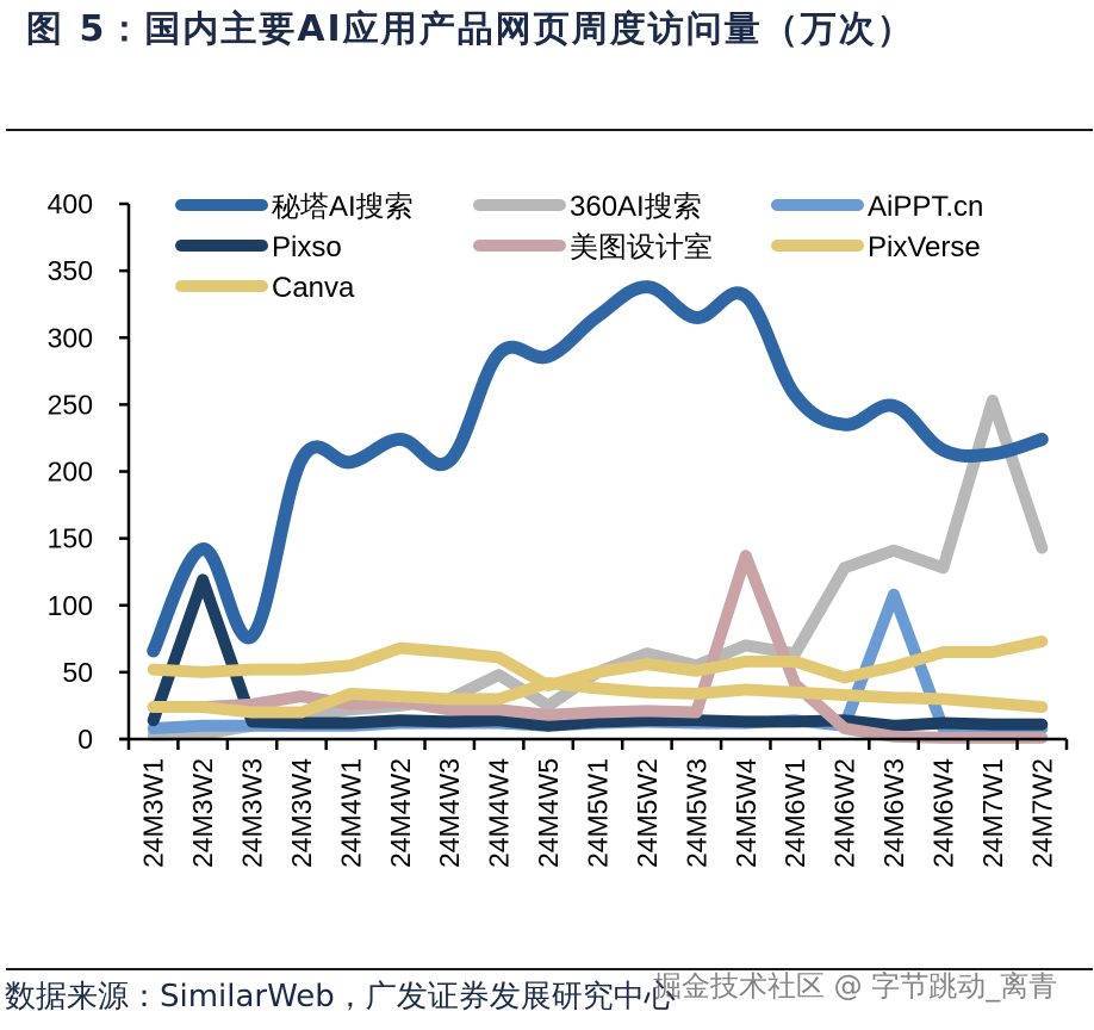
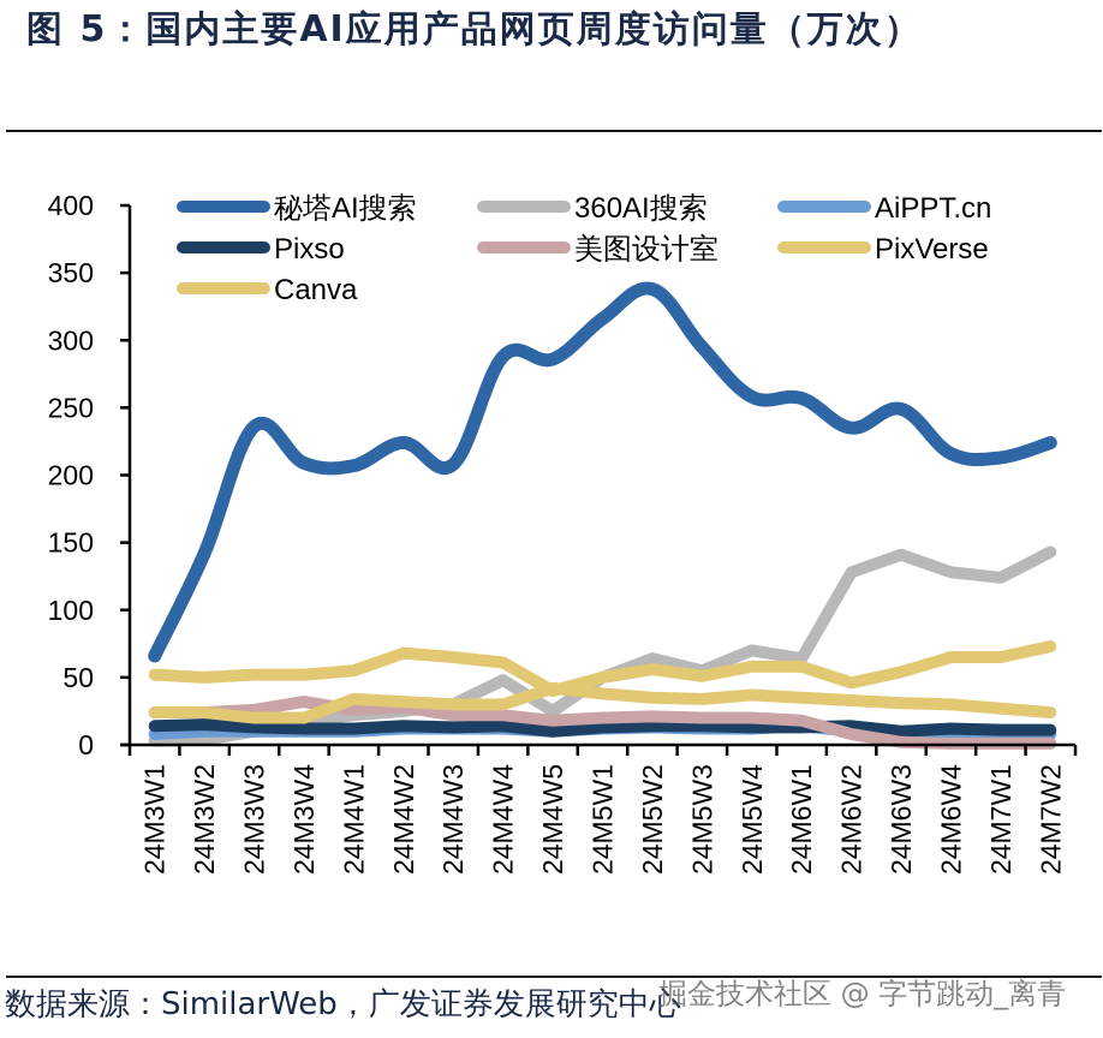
Pixso/24M3W2: 119 -> 15
秘塔AI搜索/24M3W3: 77 -> 236
秘塔AI搜索/24M5W3: 315 -> 295
秘塔AI搜索/24M5W4: 331 -> 258
美图设计室/24M5W4: 137 -> 20
美图设计室/24M6W1: 41 -> 18
AiPPT.cn/24M6W3: 108 -> 8
360AI搜索/24M7W1: 253 -> 124
